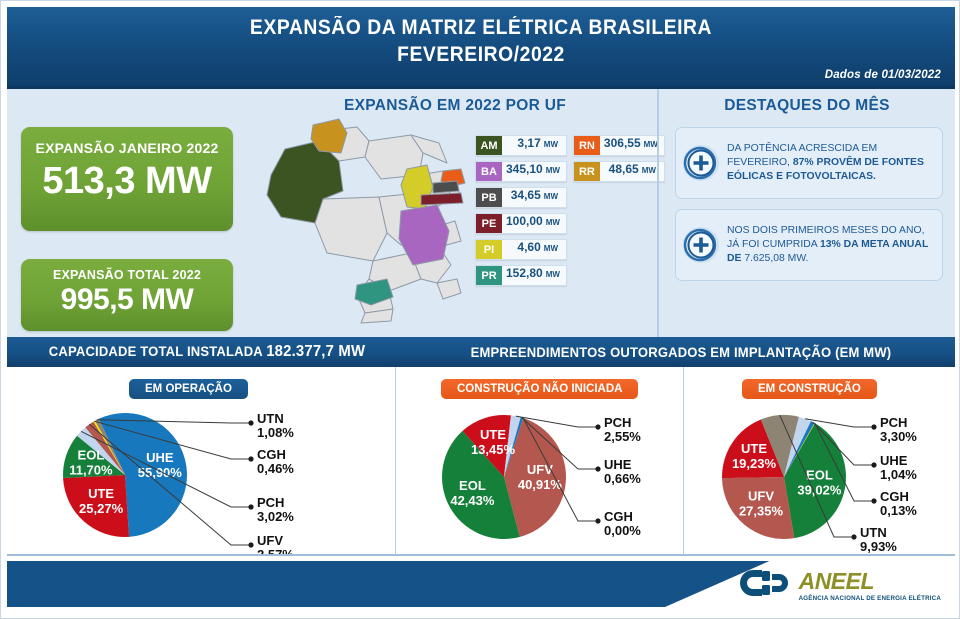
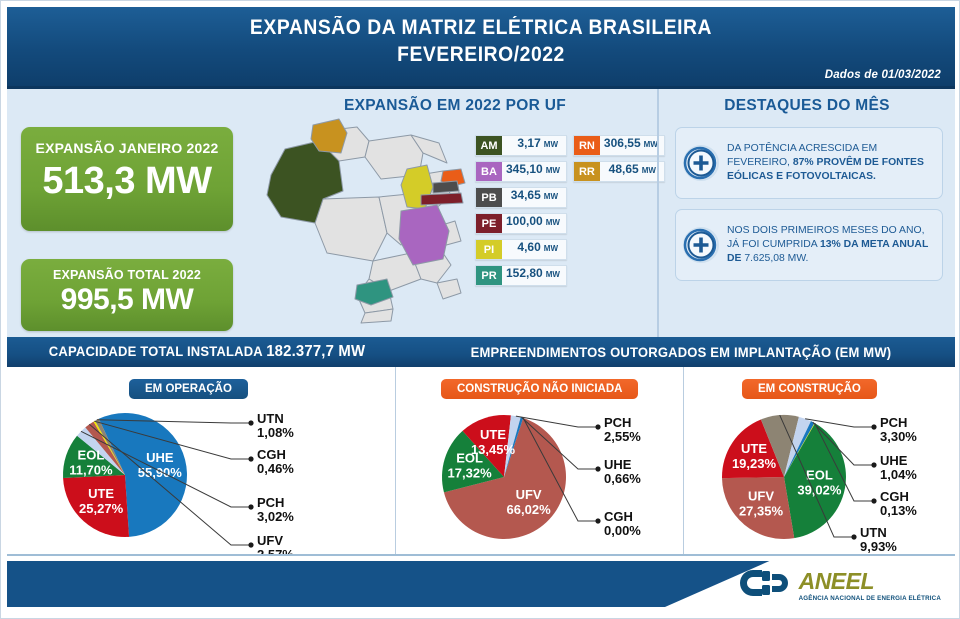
CONSTRUÇÃO NÃO INICIADA/UFV: 40,91% -> 66,02%
CONSTRUÇÃO NÃO INICIADA/EOL: 42,43% -> 17,32%
